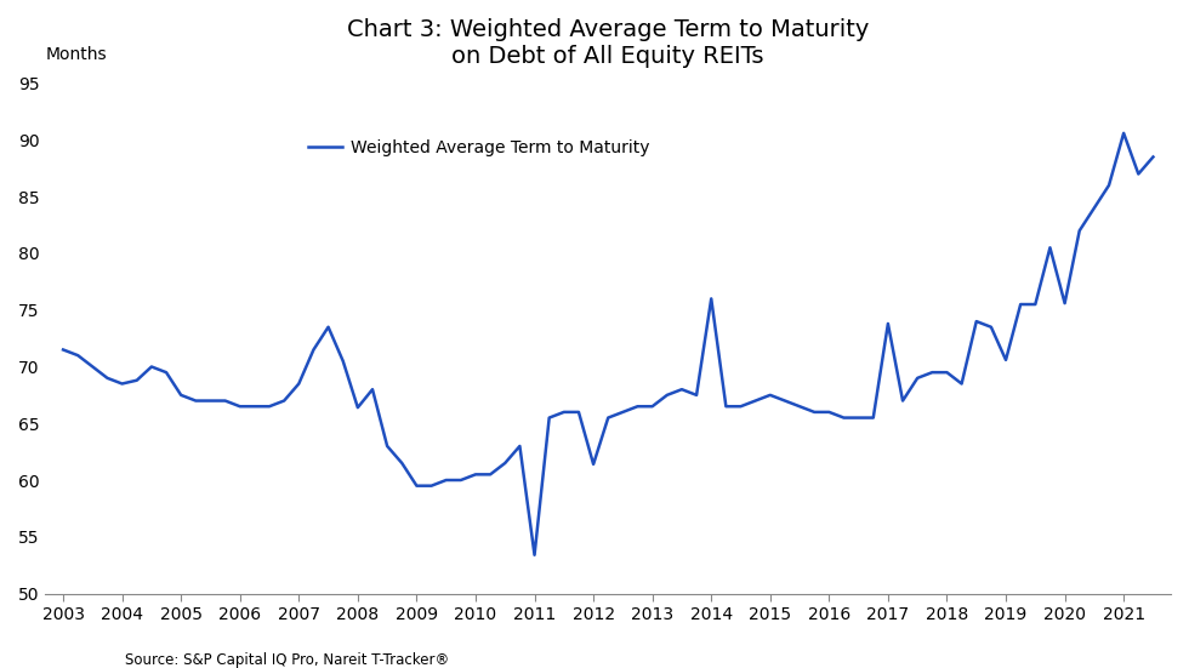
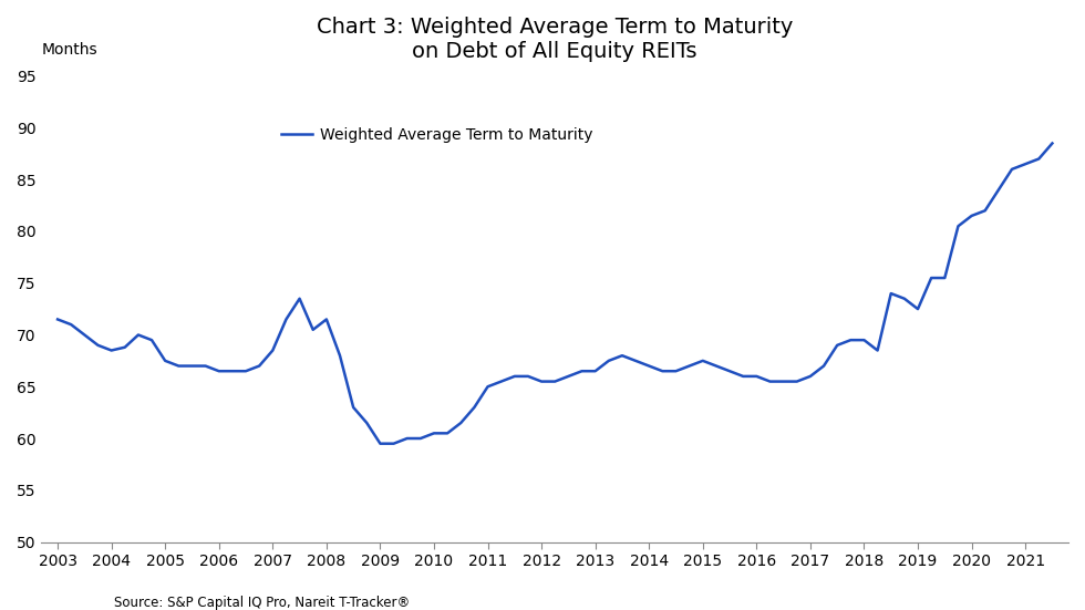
2008: 66.4 -> 71.5
2011: 53.4 -> 65.0
2012: 61.4 -> 65.5
2014: 76.0 -> 67.0
2017: 73.8 -> 66.0
2019: 70.6 -> 72.5
2020: 75.6 -> 81.5
2021: 90.6 -> 86.5
